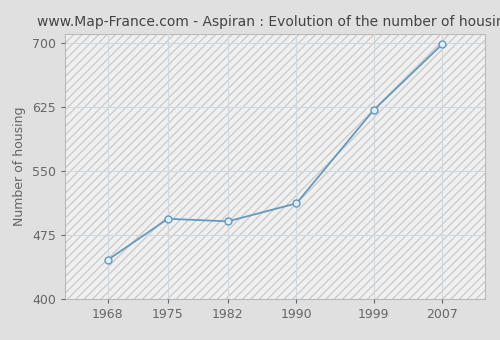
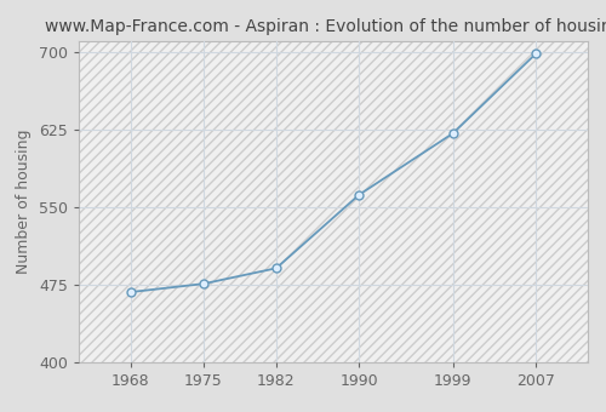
1968: 446 -> 468
1975: 494 -> 476
1990: 512 -> 562
